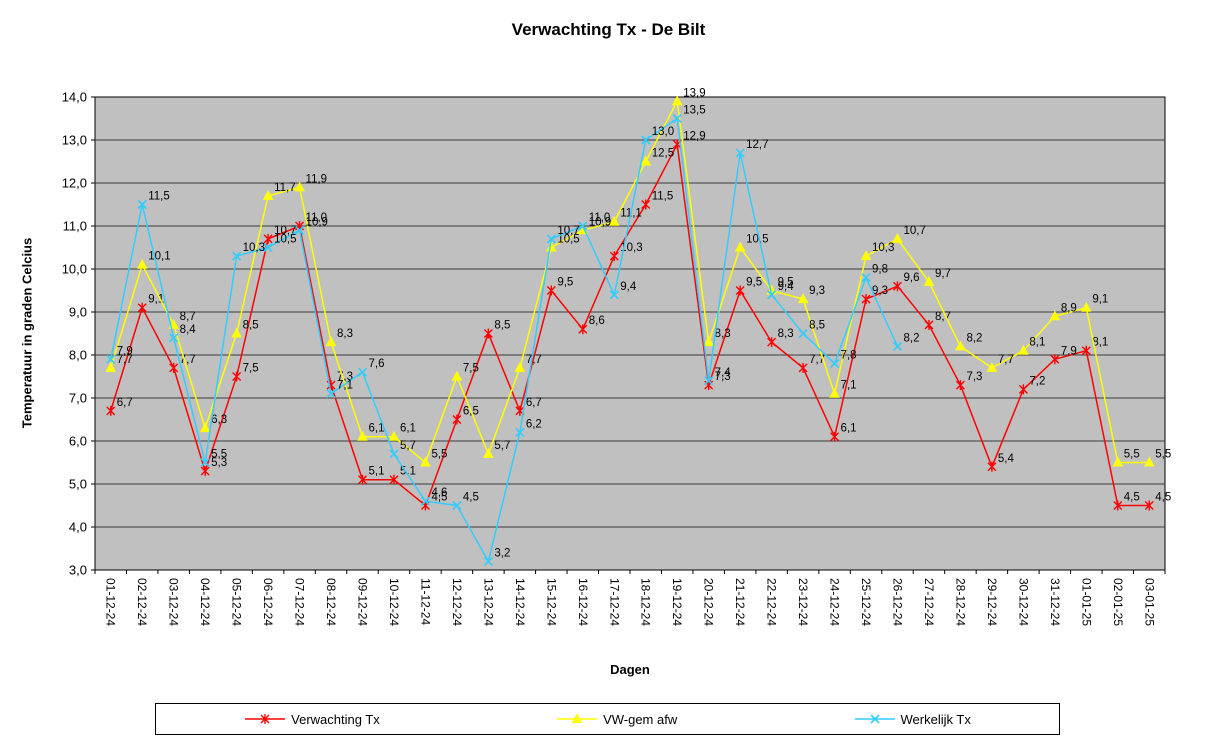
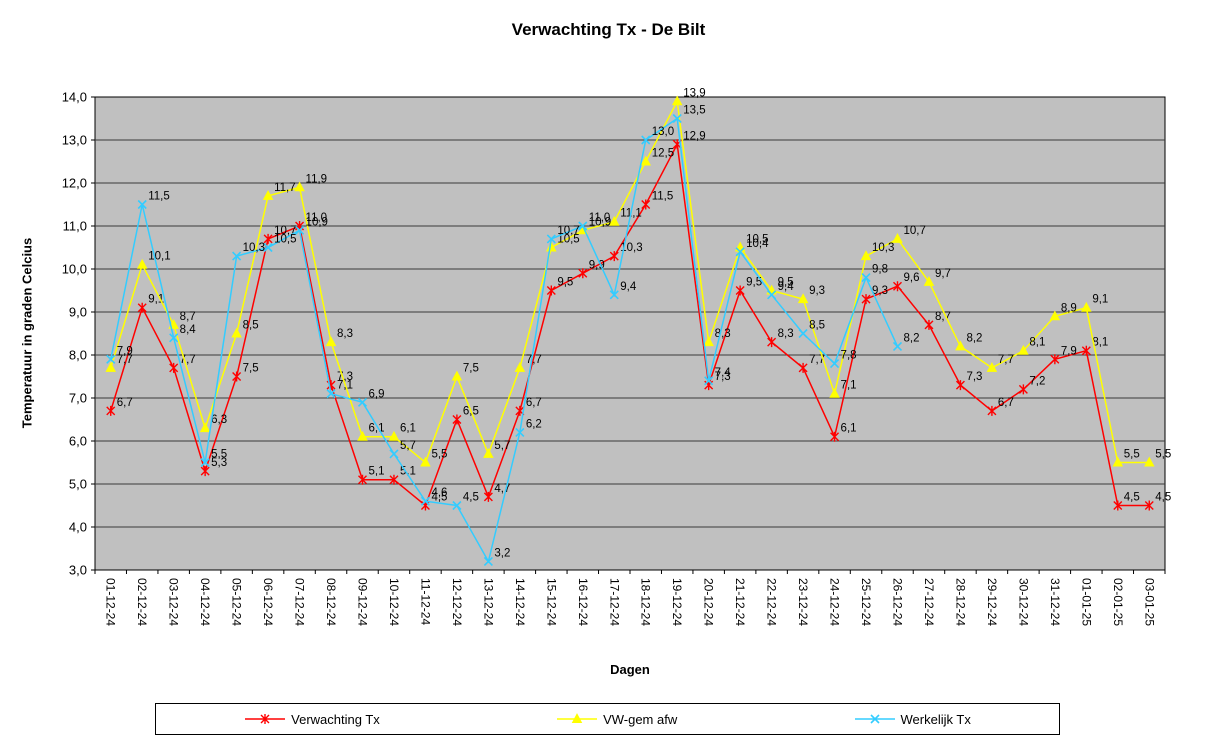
Werkelijk Tx/09-12-24: 7,6 -> 6,9
Verwachting Tx/13-12-24: 8,5 -> 4,7
Verwachting Tx/16-12-24: 8,6 -> 9,9
Werkelijk Tx/21-12-24: 12,7 -> 10,4
Verwachting Tx/29-12-24: 5,4 -> 6,7
